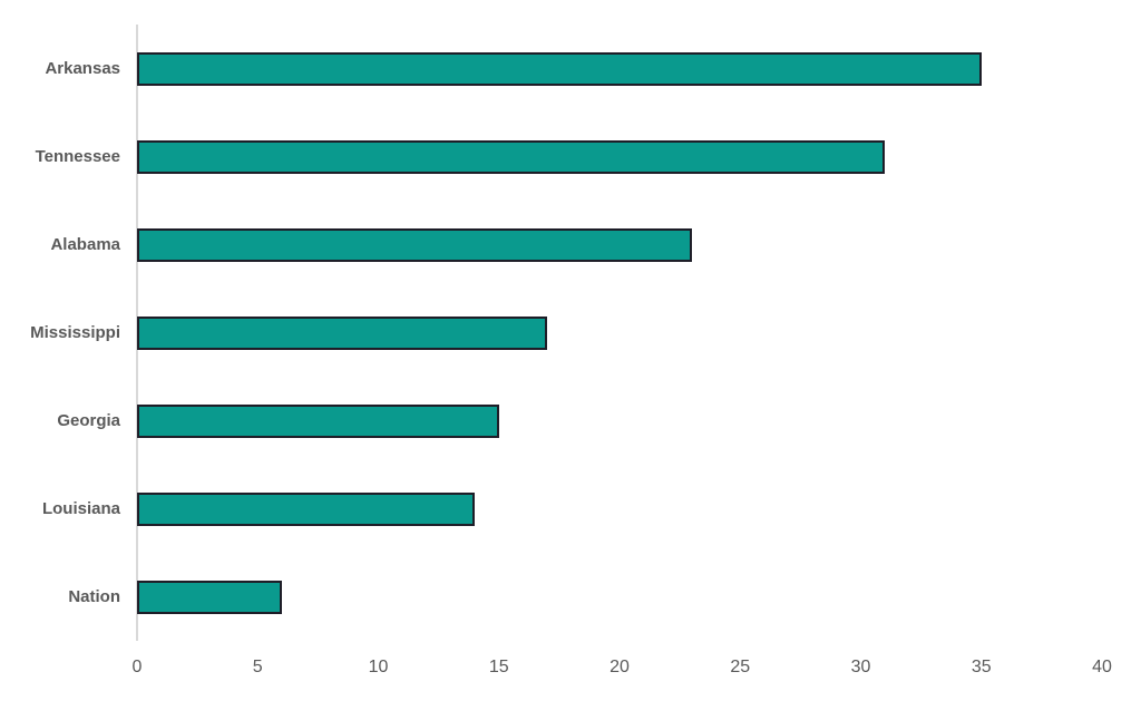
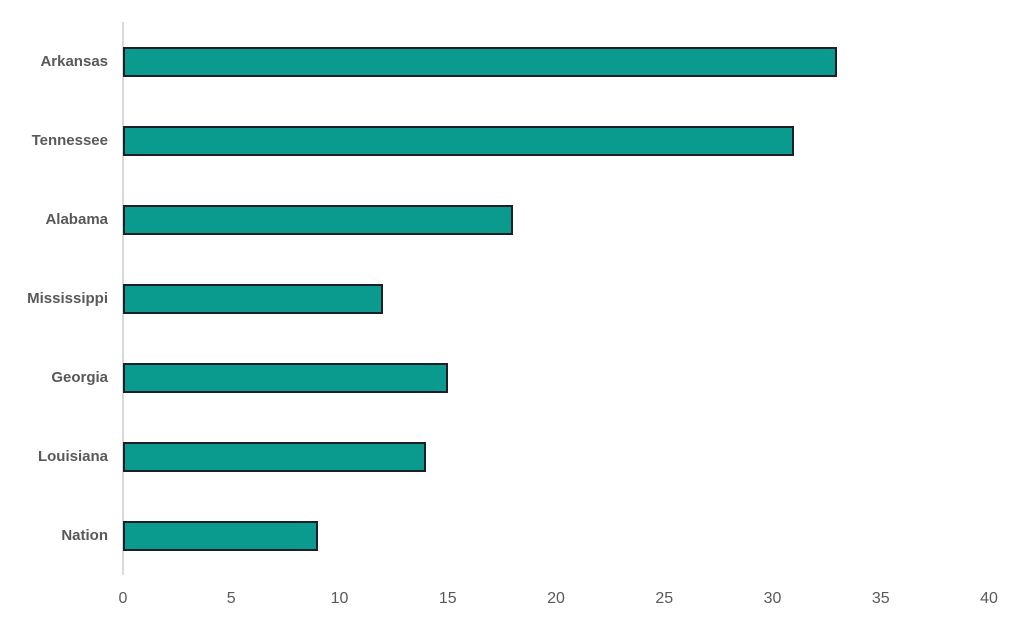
Arkansas: 35 -> 33
Alabama: 23 -> 18
Mississippi: 17 -> 12
Nation: 6 -> 9
